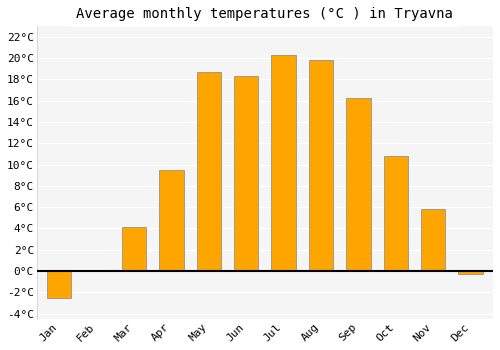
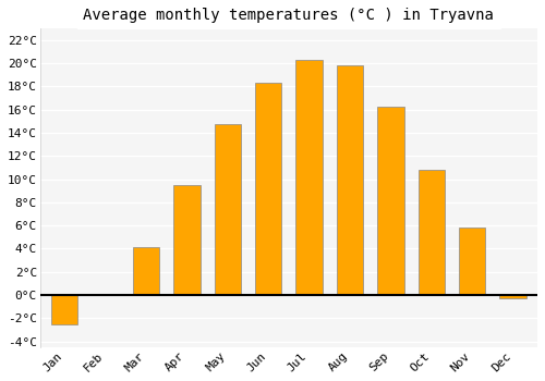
May: 18.7°C -> 14.8°C
